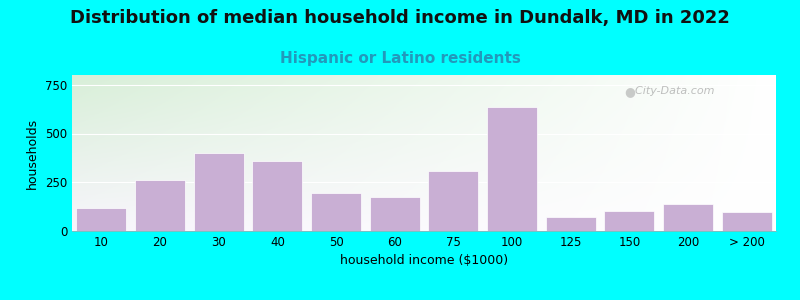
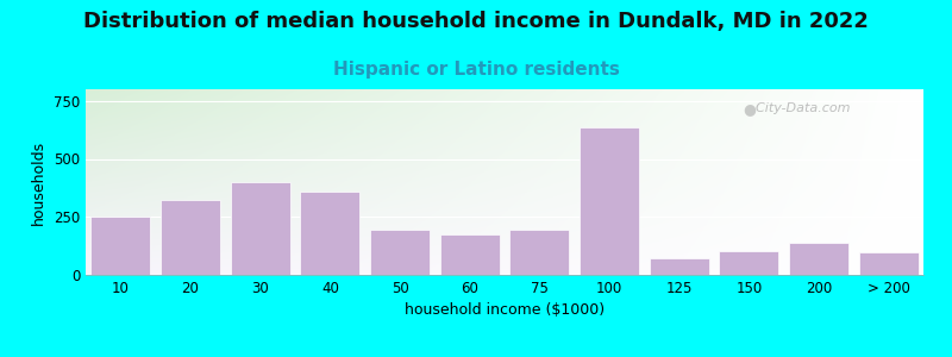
10: 120 -> 250
20: 260 -> 320
75: 310 -> 200
